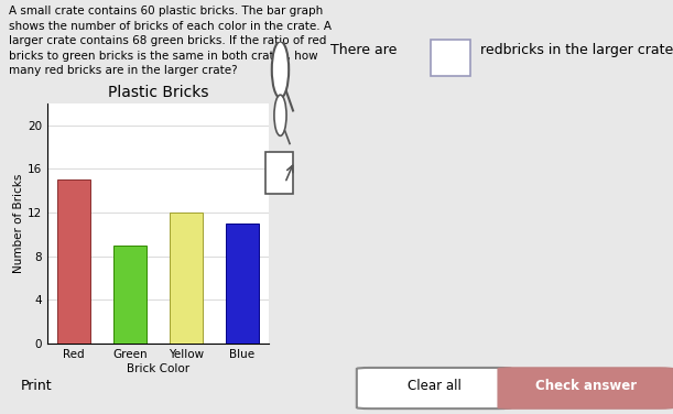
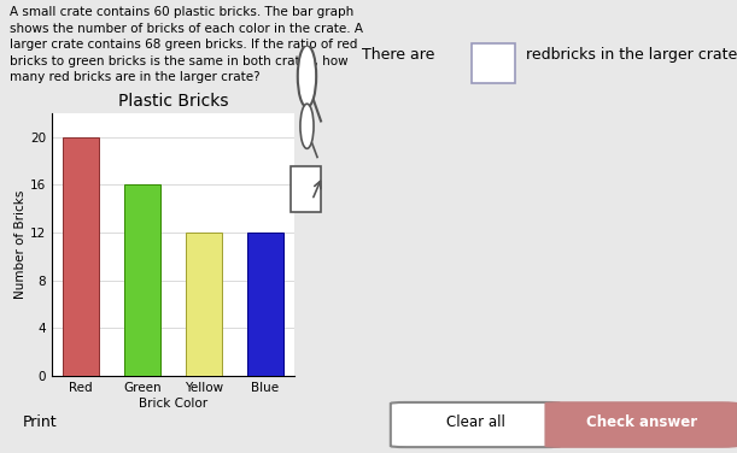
Red: 15 -> 20
Green: 9 -> 16
Blue: 11 -> 12
